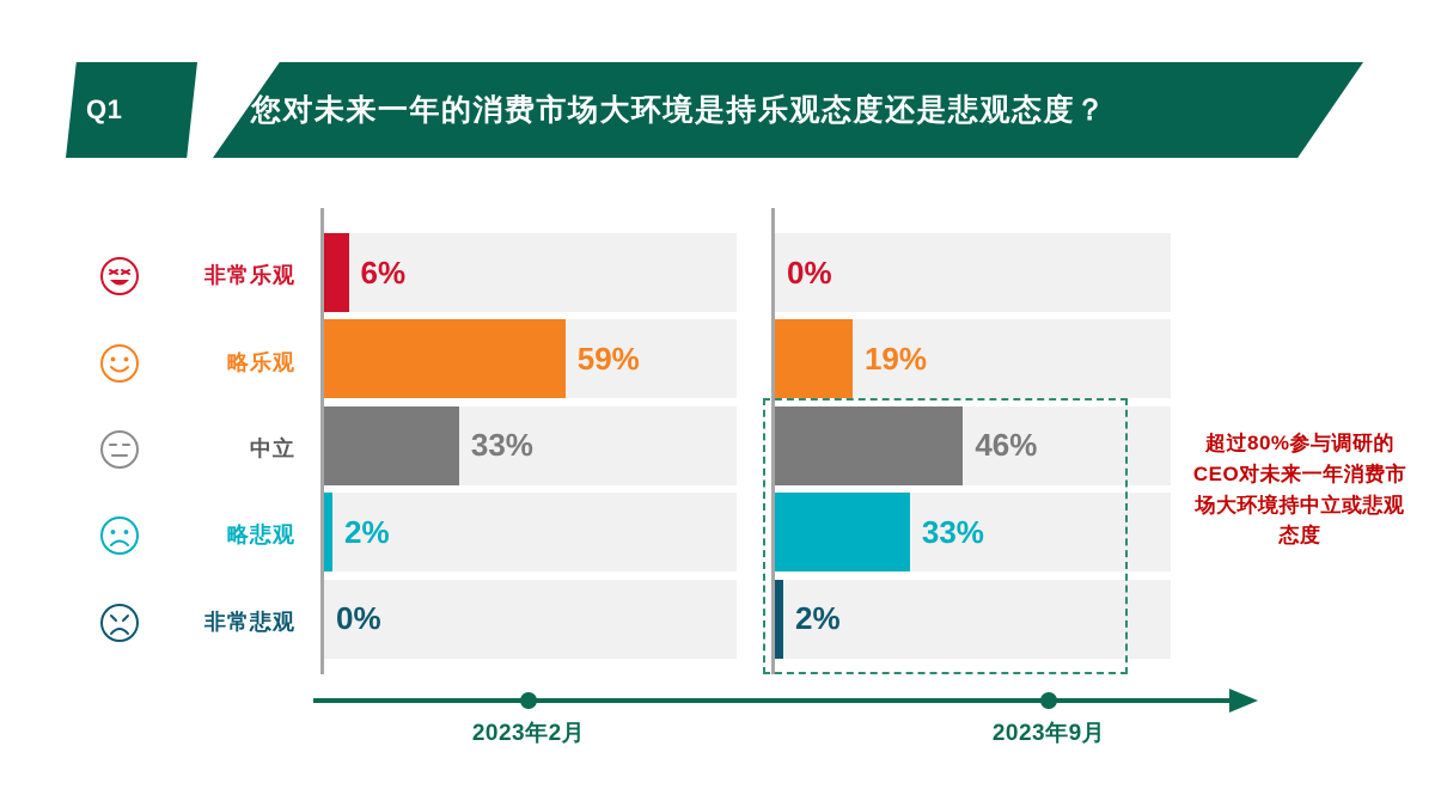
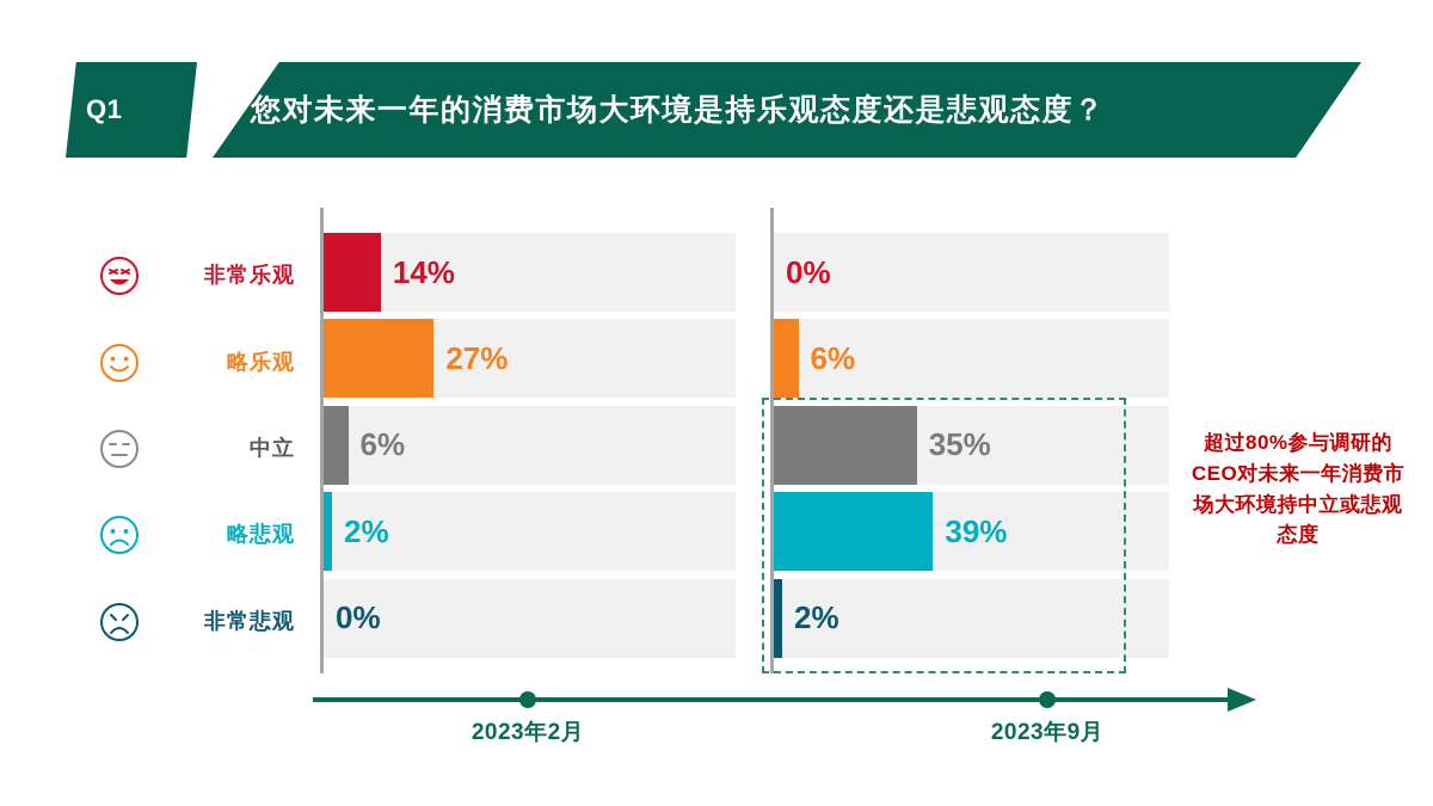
2023年2月/非常乐观: 6% -> 14%
2023年2月/略乐观: 59% -> 27%
2023年9月/略乐观: 19% -> 6%
2023年2月/中立: 33% -> 6%
2023年9月/中立: 46% -> 35%
2023年9月/略悲观: 33% -> 39%
